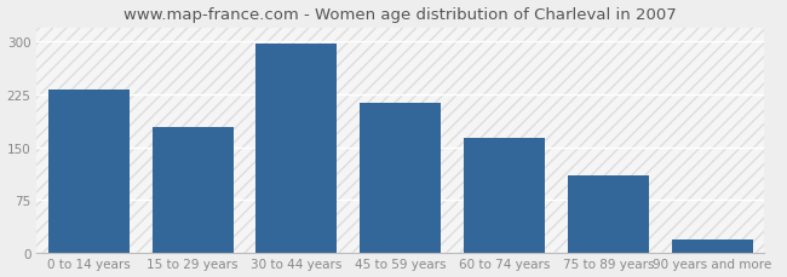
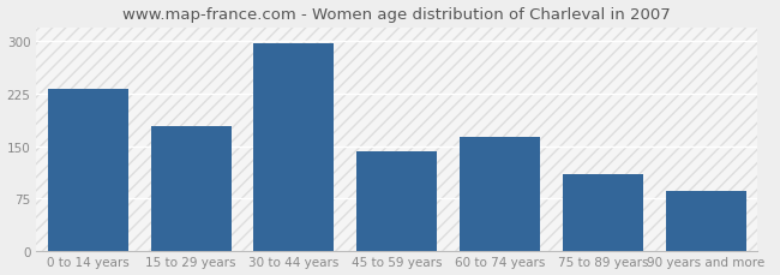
45 to 59 years: 213 -> 142
90 years and more: 18 -> 86
